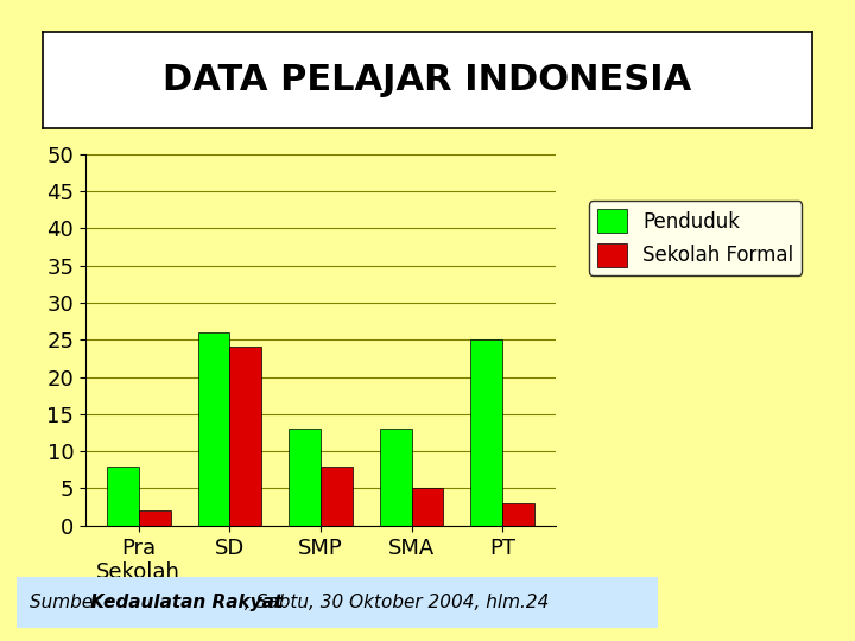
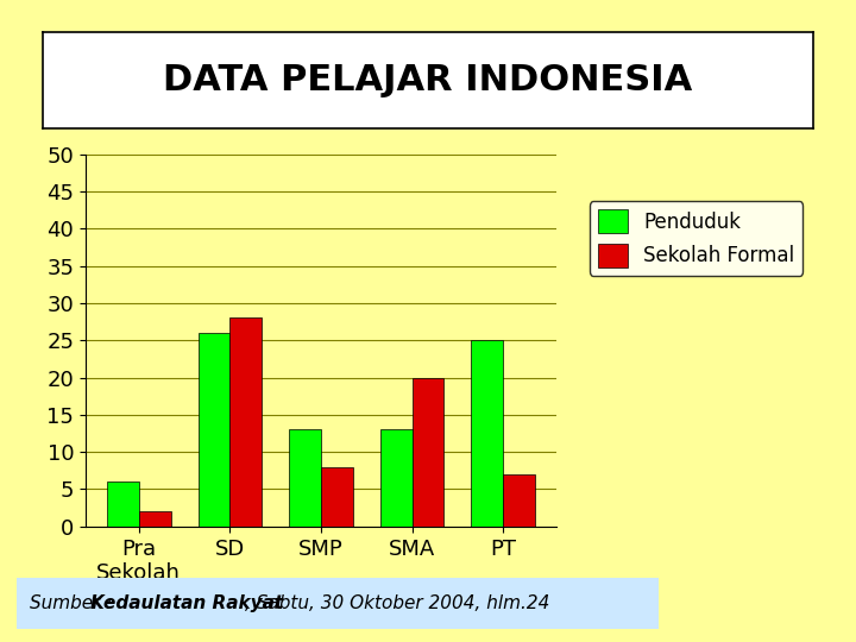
Penduduk/Pra Sekolah: 8 -> 6
Sekolah Formal/SD: 24 -> 28
Sekolah Formal/SMA: 5 -> 20
Sekolah Formal/PT: 3 -> 7
